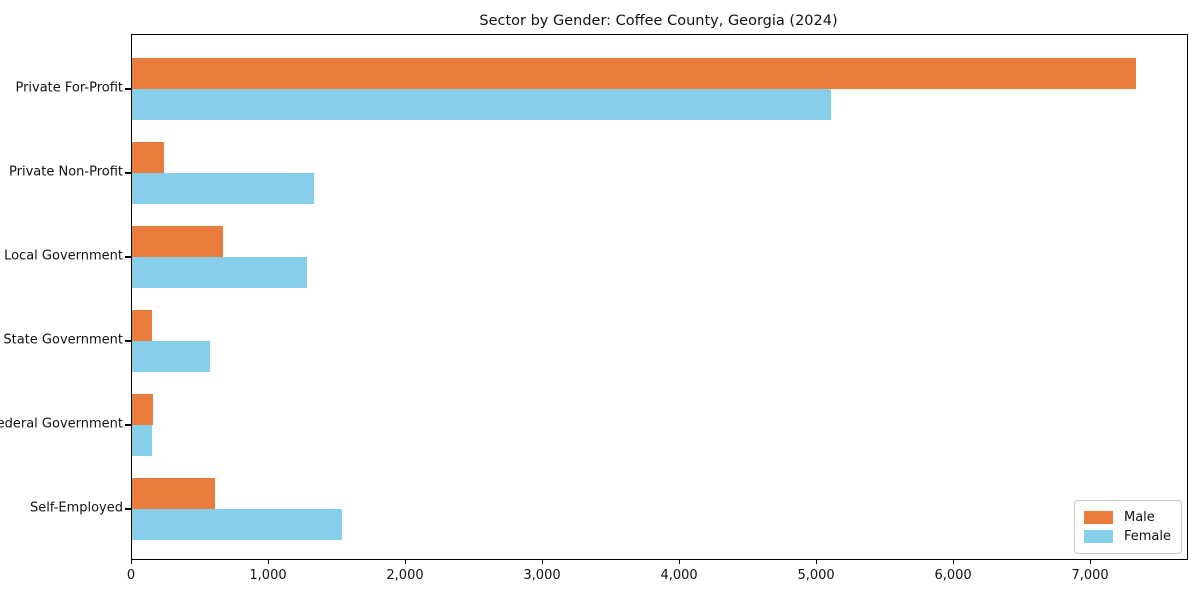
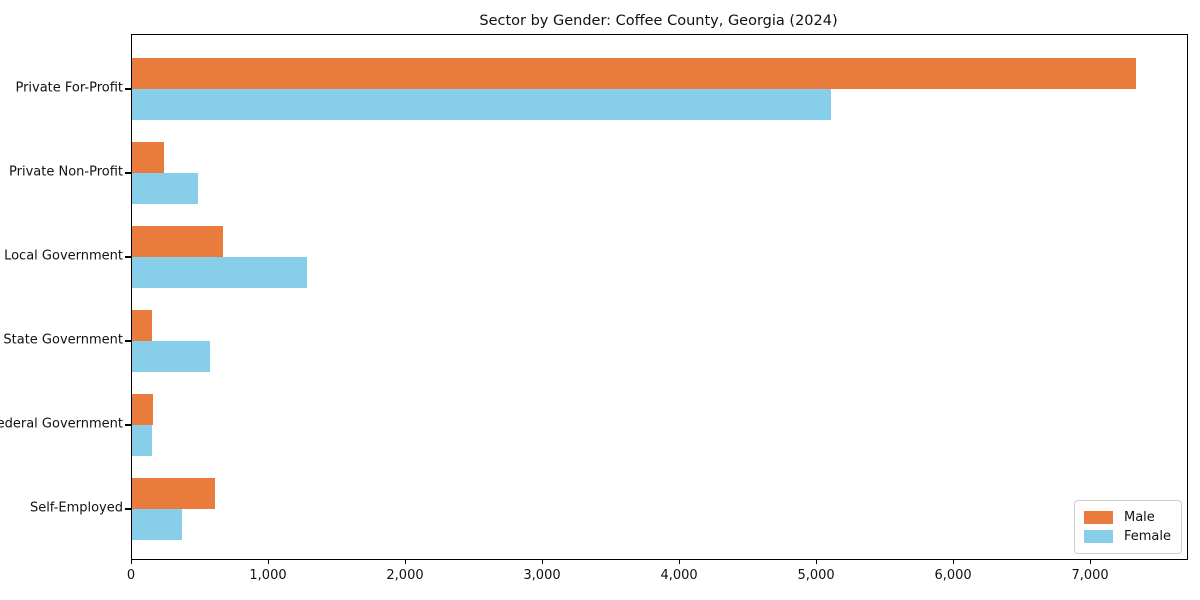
Female/Private Non-Profit: 1330 -> 480
Female/Self-Employed: 1530 -> 360
